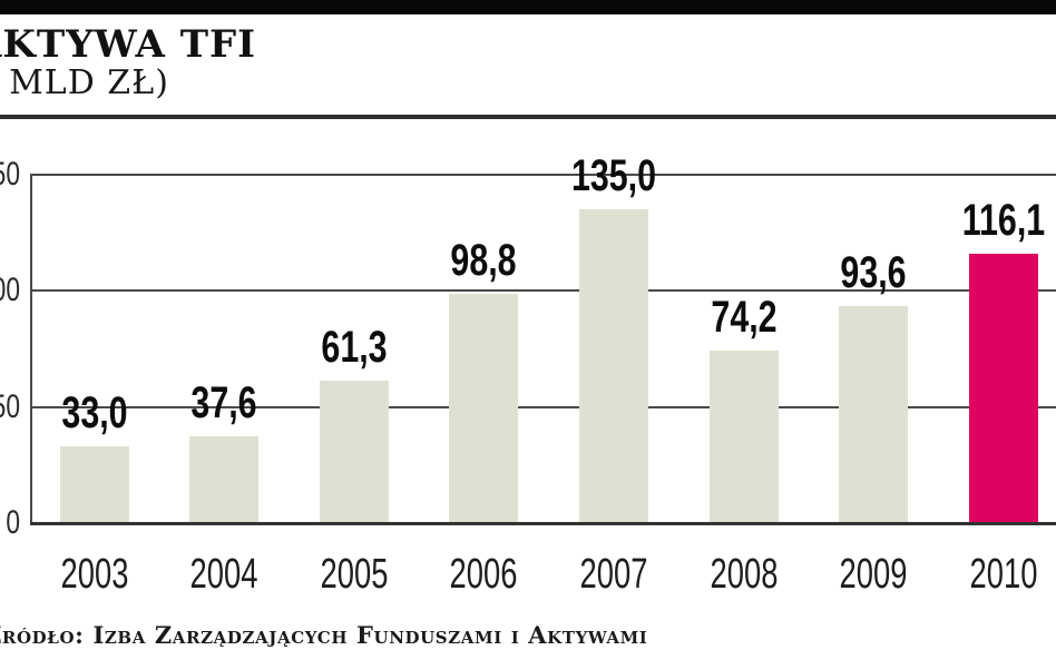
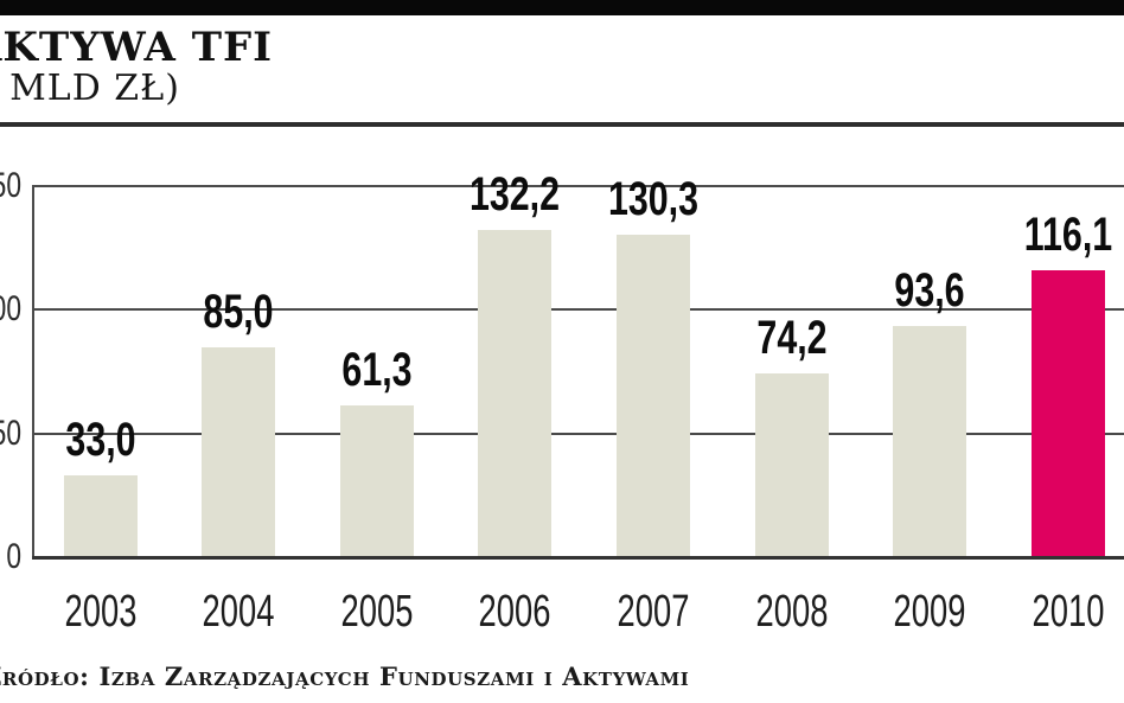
2004: 37,6 -> 85,0
2006: 98,8 -> 132,2
2007: 135,0 -> 130,3
